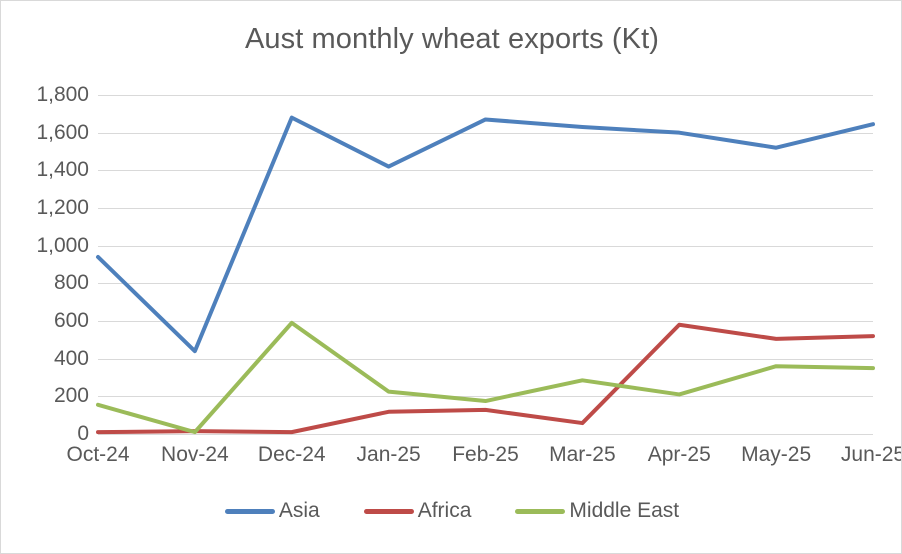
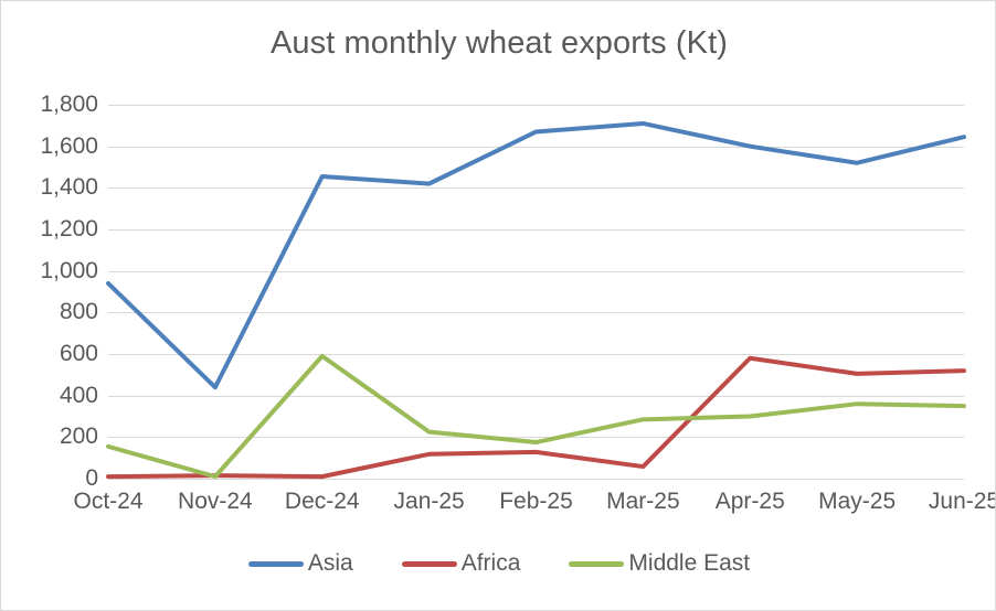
Asia/Dec-24: 1680 -> 1460
Asia/Mar-25: 1630 -> 1710
Middle East/Apr-25: 210 -> 300
